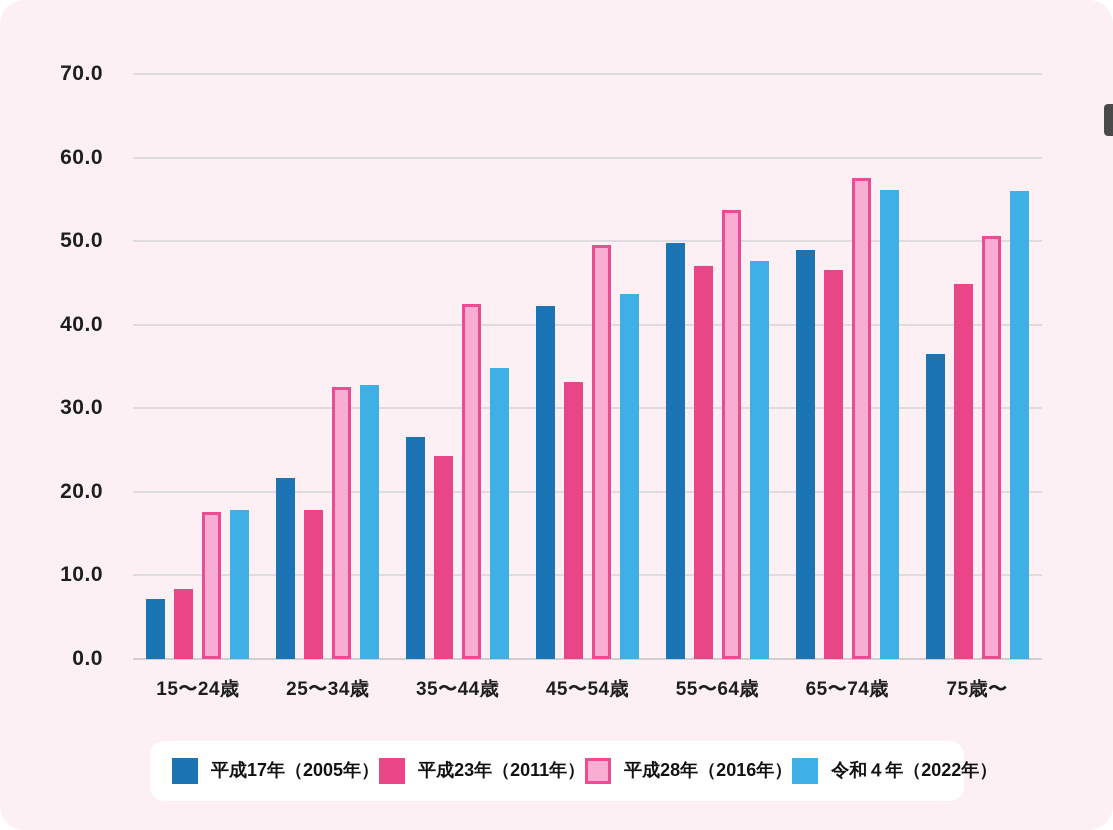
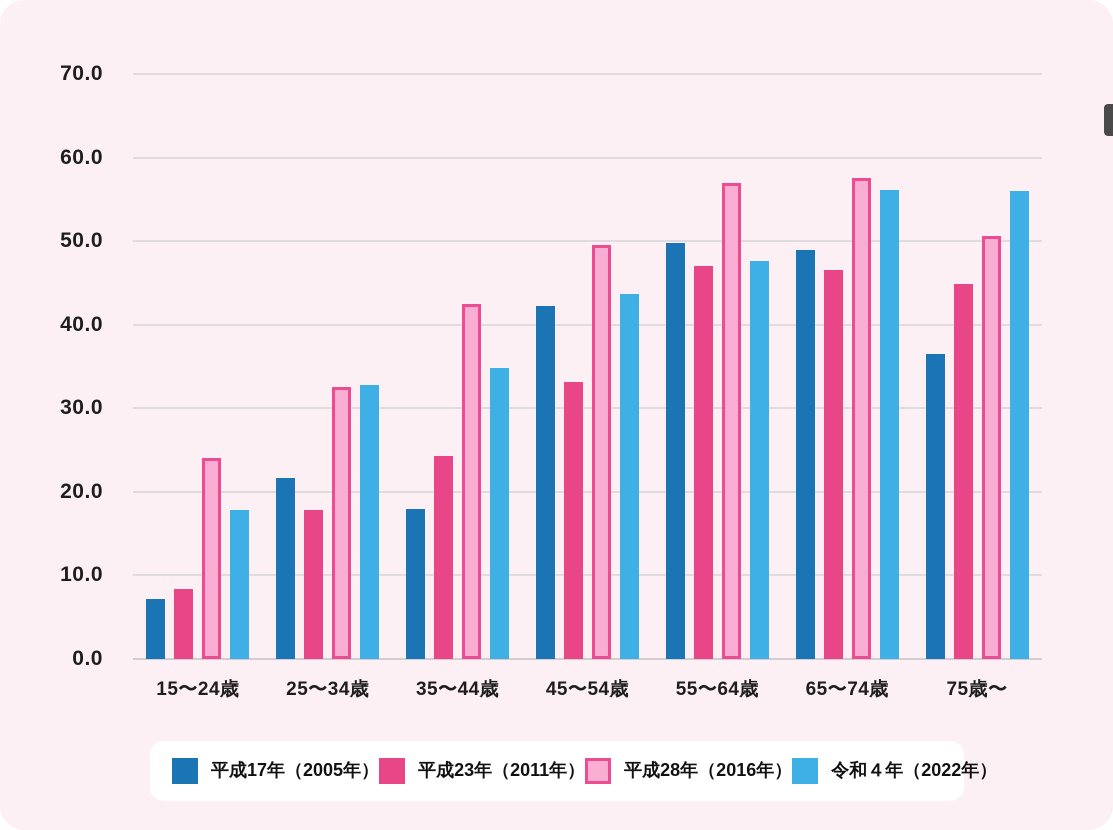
平成28年（2016年）/15〜24歳: 18 -> 24
平成17年（2005年）/35〜44歳: 27 -> 18
平成28年（2016年）/55〜64歳: 54 -> 57
